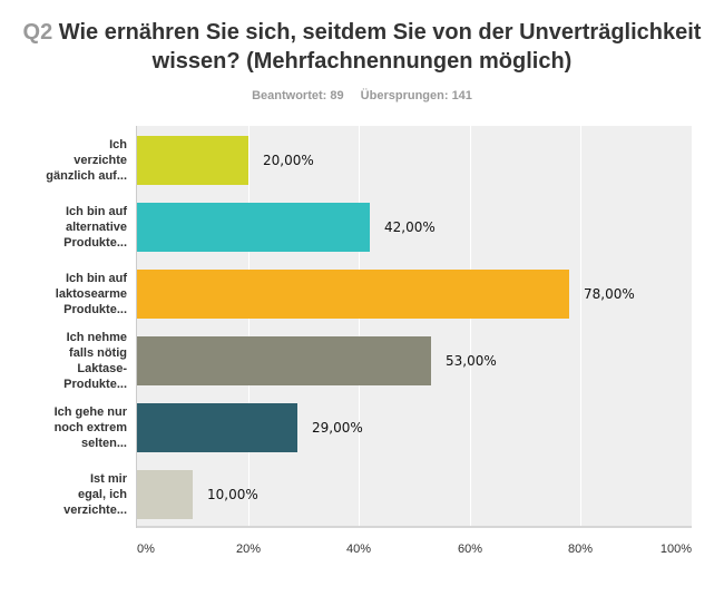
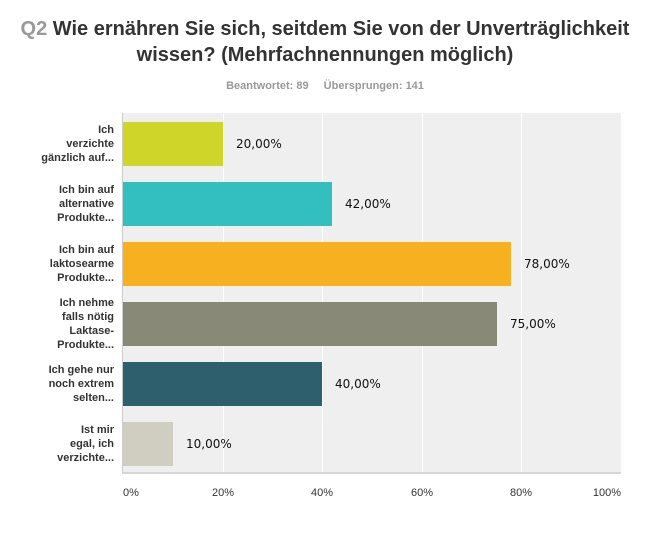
Ich nehme falls nötig Laktase-Produkte...: 53,00% -> 75,00%
Ich gehe nur noch extrem selten...: 29,00% -> 40,00%
